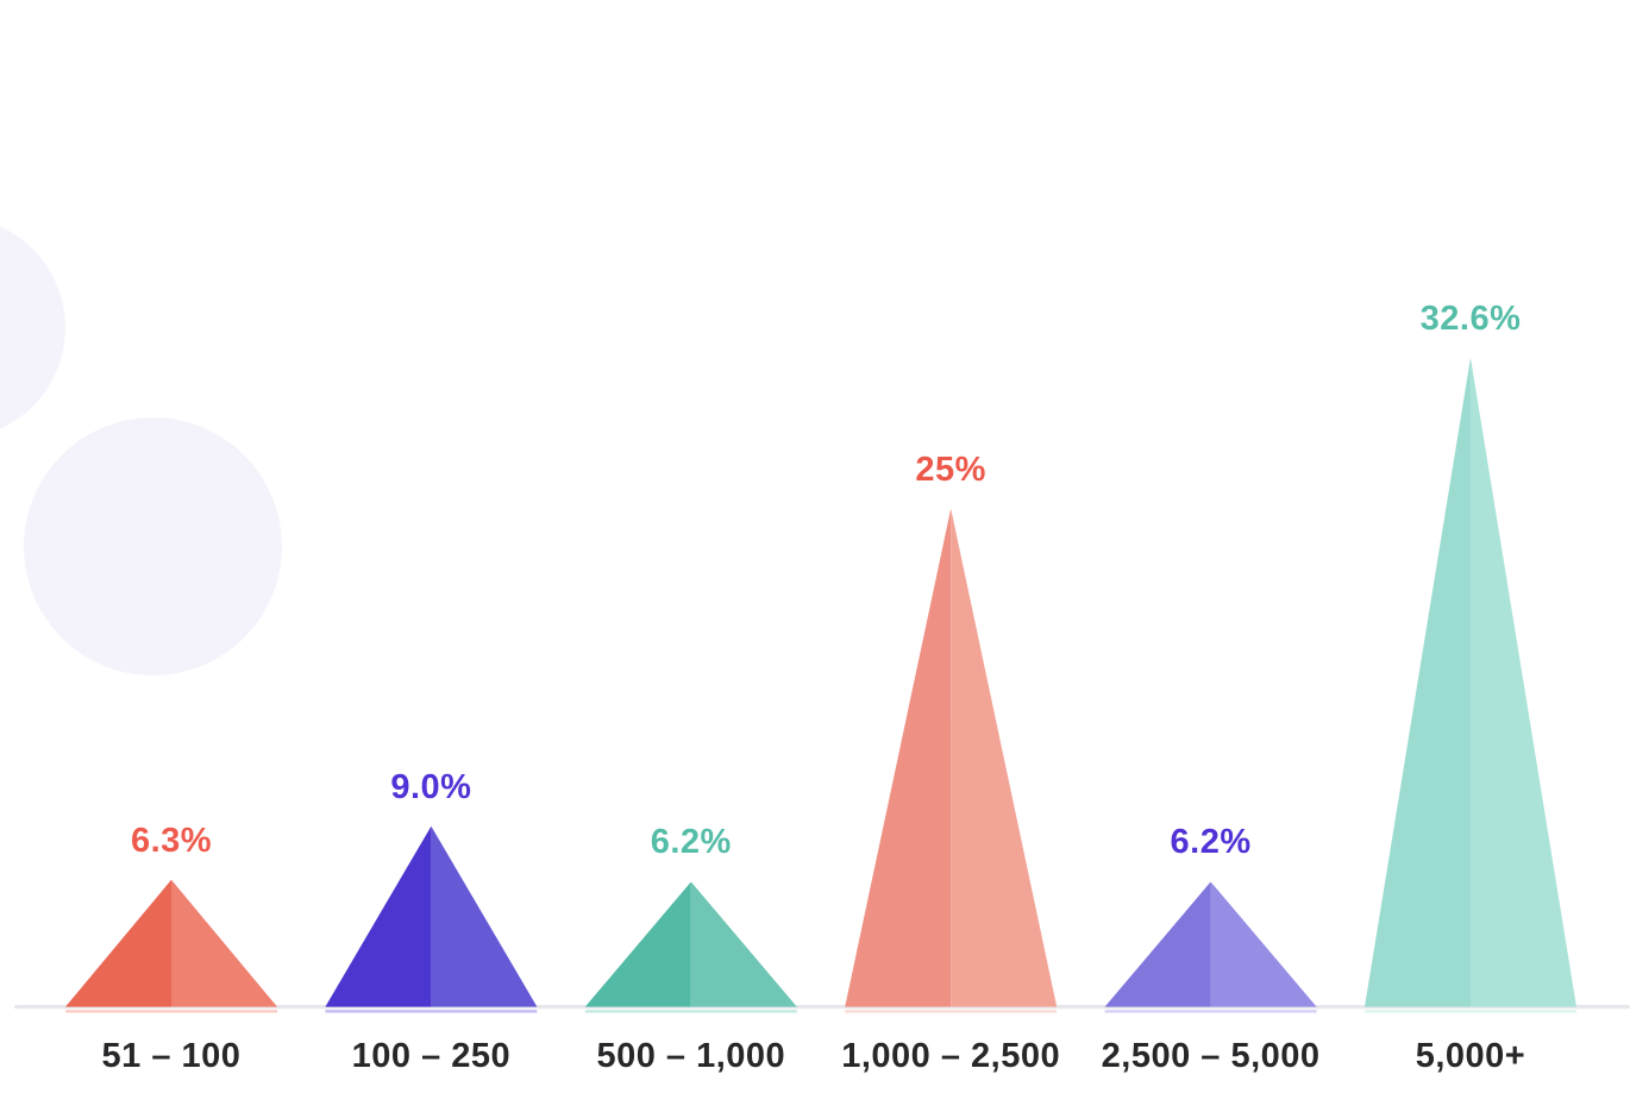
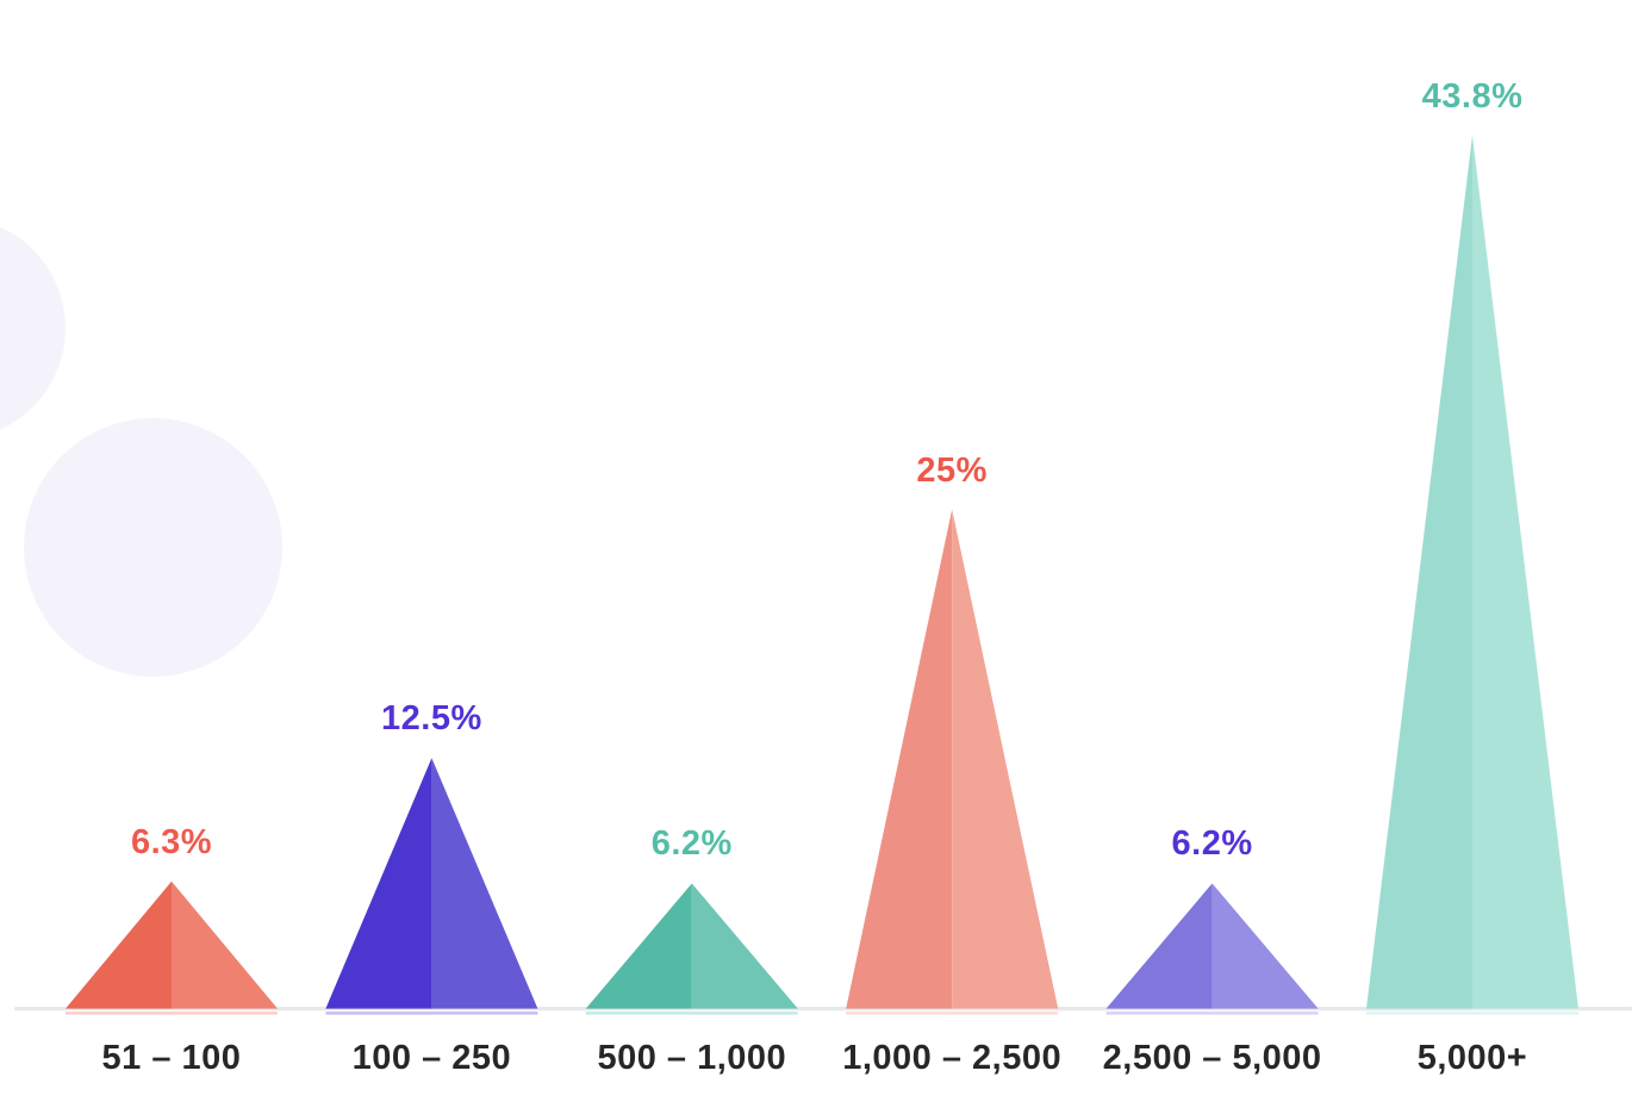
100 – 250: 9.0% -> 12.5%
5,000+: 32.6% -> 43.8%
